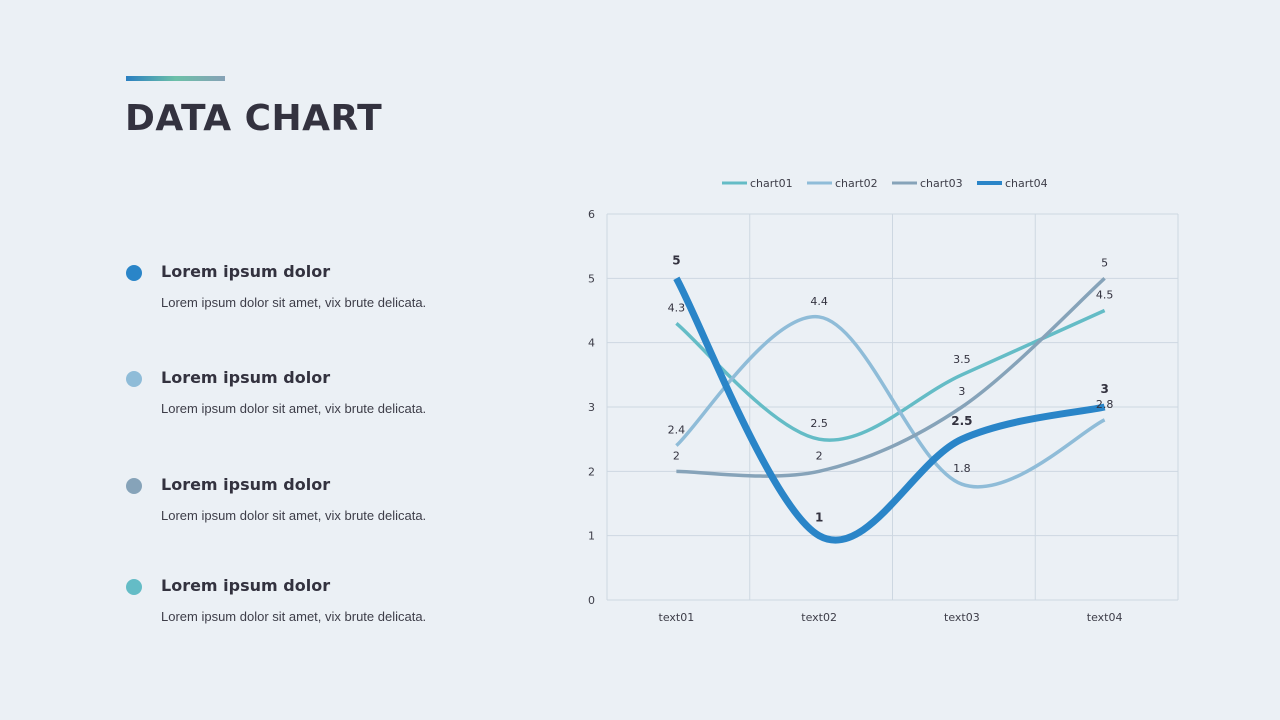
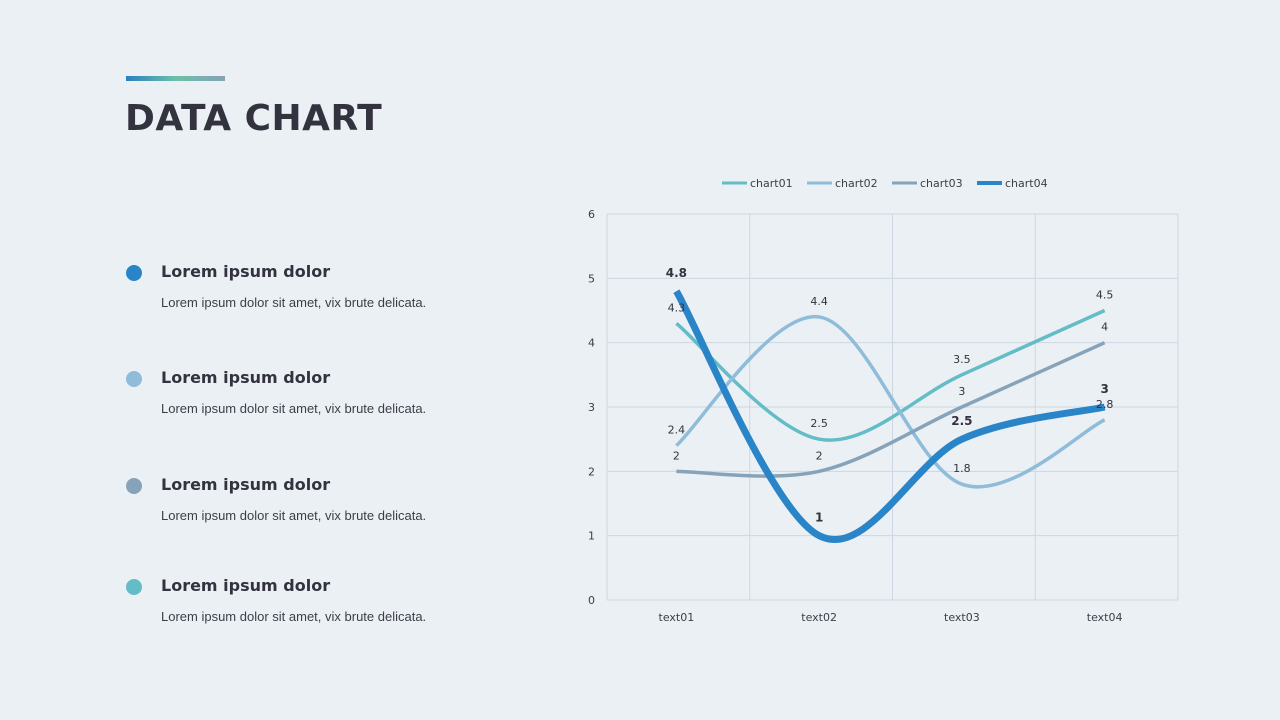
chart04/text01: 5 -> 4.8
chart03/text04: 5 -> 4
